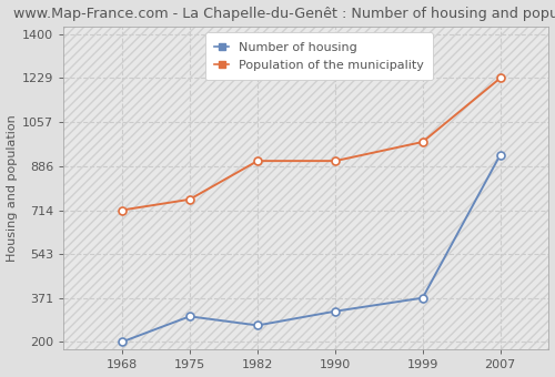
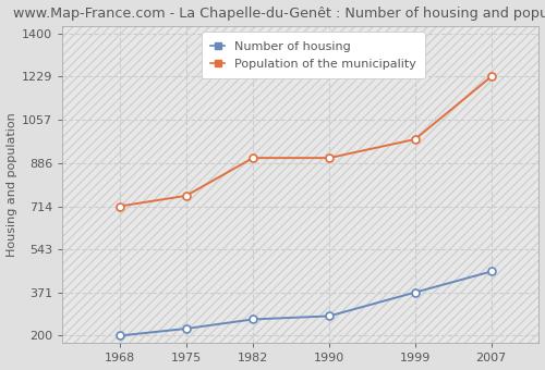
Number of housing/1975: 300 -> 228
Number of housing/1990: 320 -> 278
Number of housing/2007: 930 -> 455
